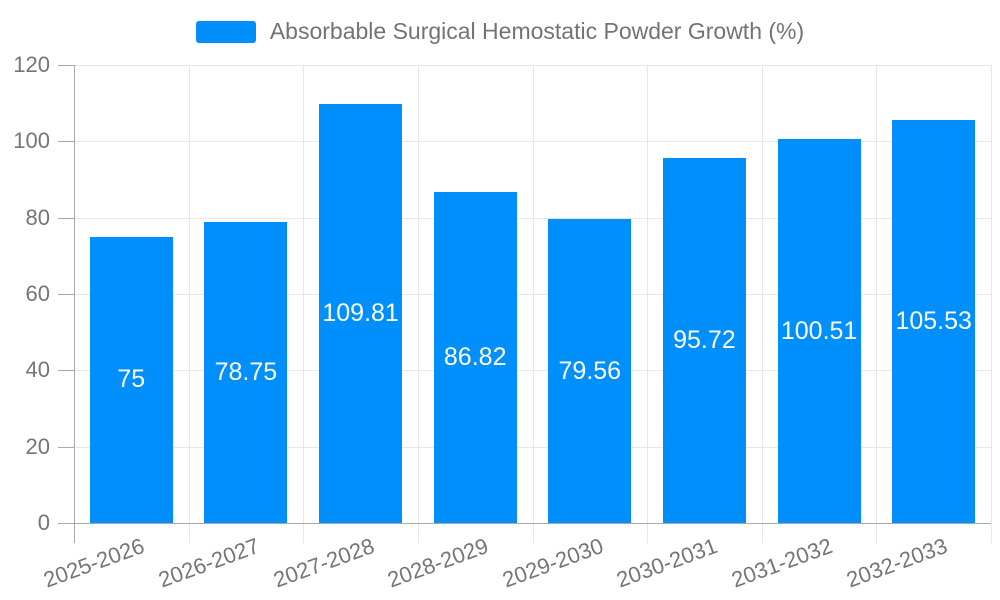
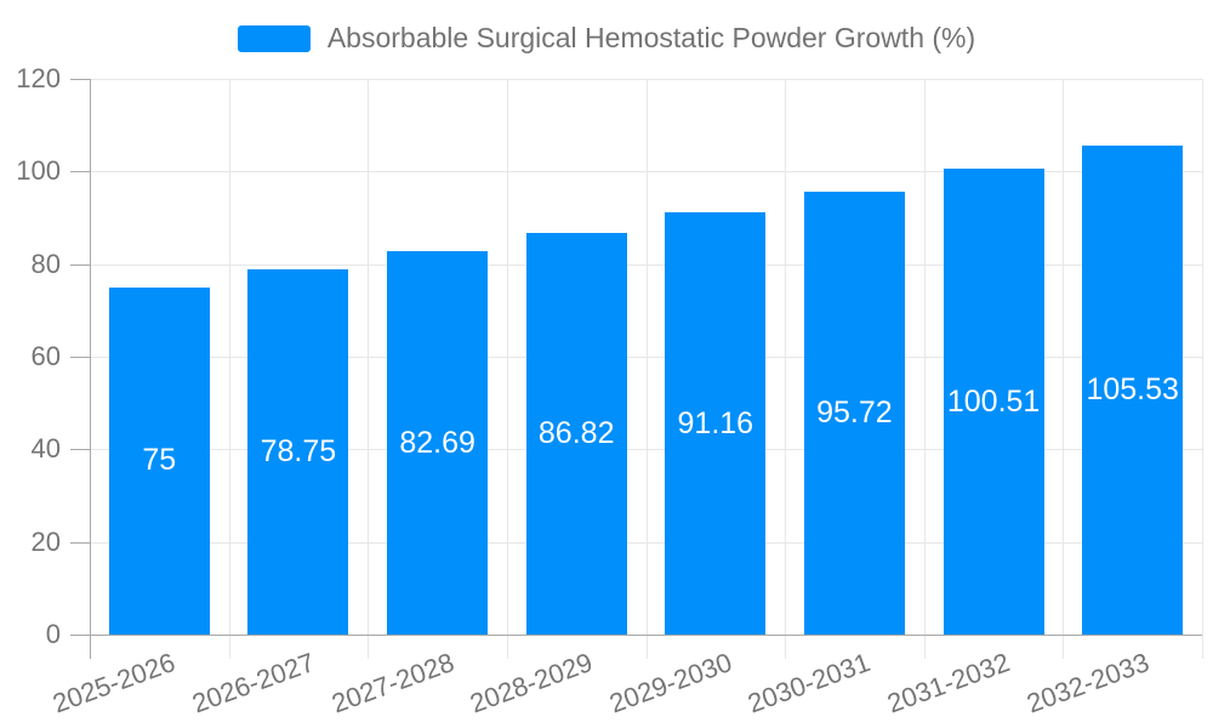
2027-2028: 109.81 -> 82.69
2029-2030: 79.56 -> 91.16
